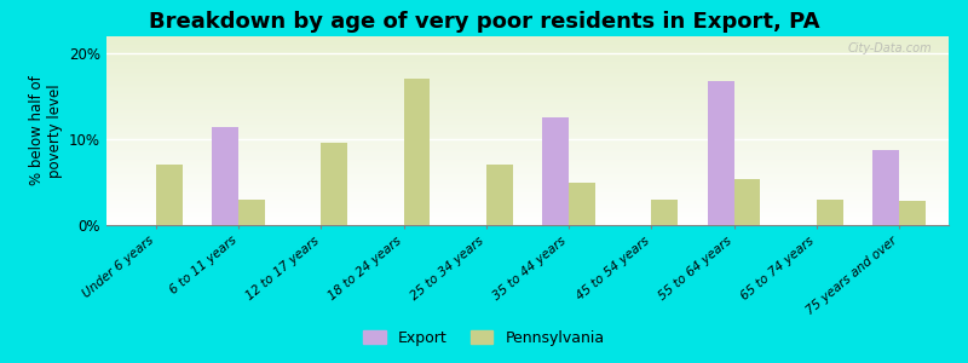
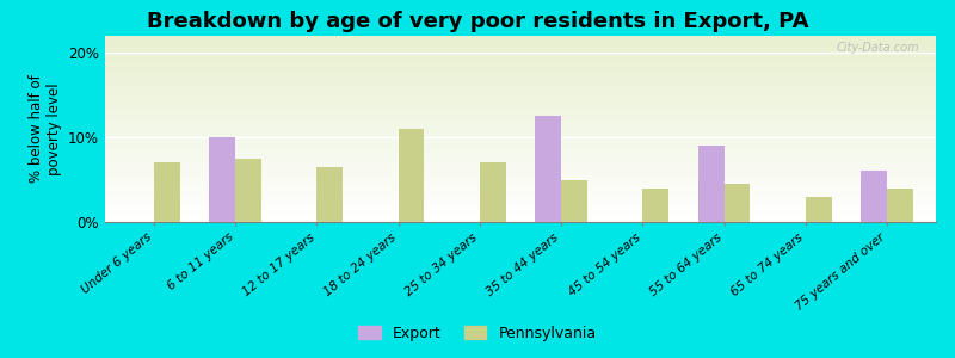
Export/6 to 11 years: 11.4% -> 10.0%
Pennsylvania/6 to 11 years: 3.0% -> 7.5%
Pennsylvania/12 to 17 years: 9.6% -> 6.5%
Pennsylvania/18 to 24 years: 17.0% -> 11.0%
Pennsylvania/45 to 54 years: 3.0% -> 4.0%
Export/55 to 64 years: 16.8% -> 9.0%
Pennsylvania/55 to 64 years: 5.4% -> 4.5%
Export/75 years and over: 8.8% -> 6.0%
Pennsylvania/75 years and over: 2.8% -> 4.0%
